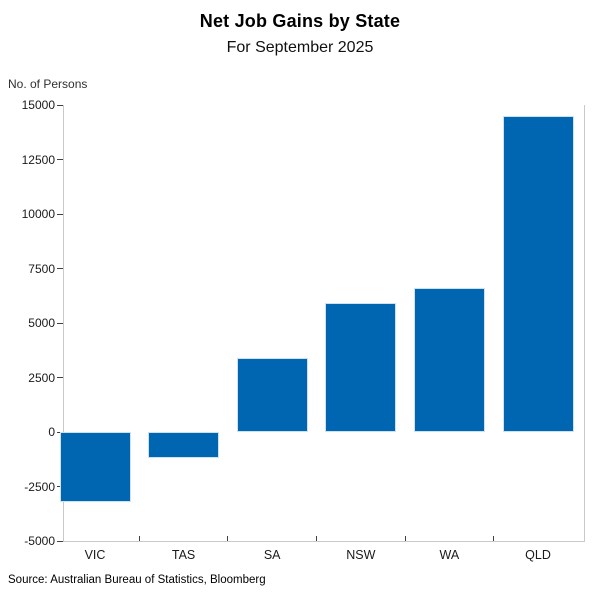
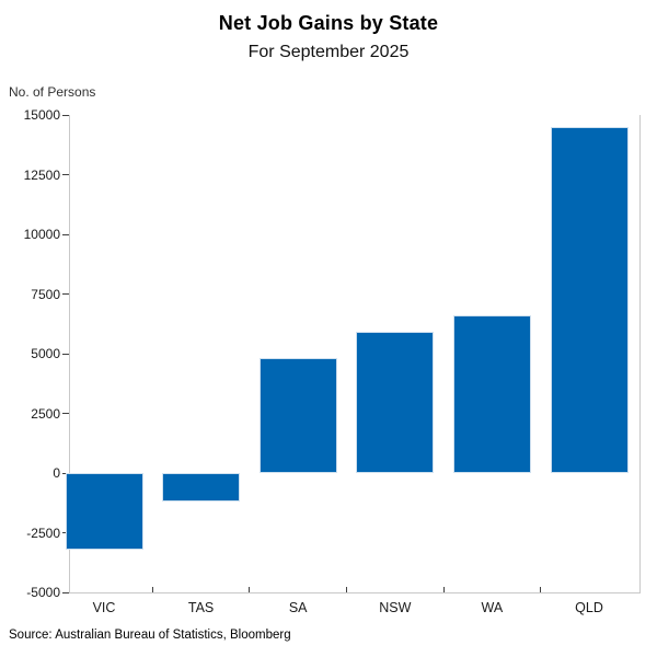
SA: 3400 -> 4800
